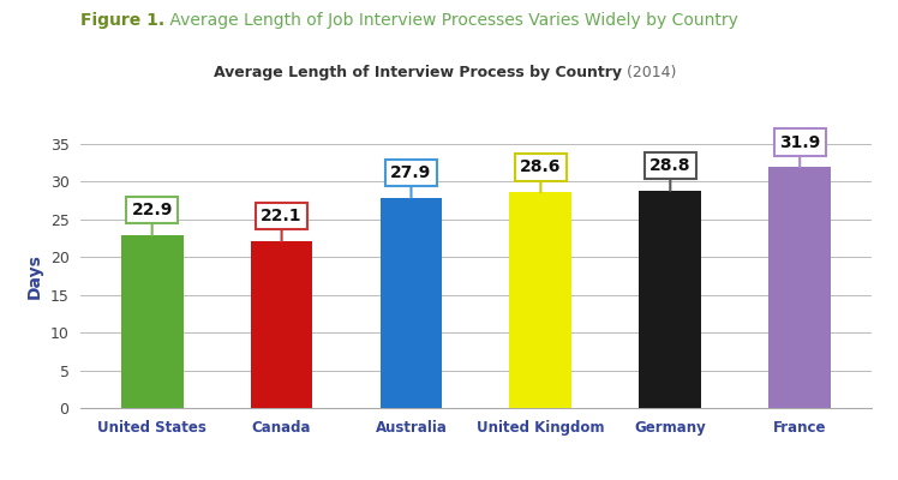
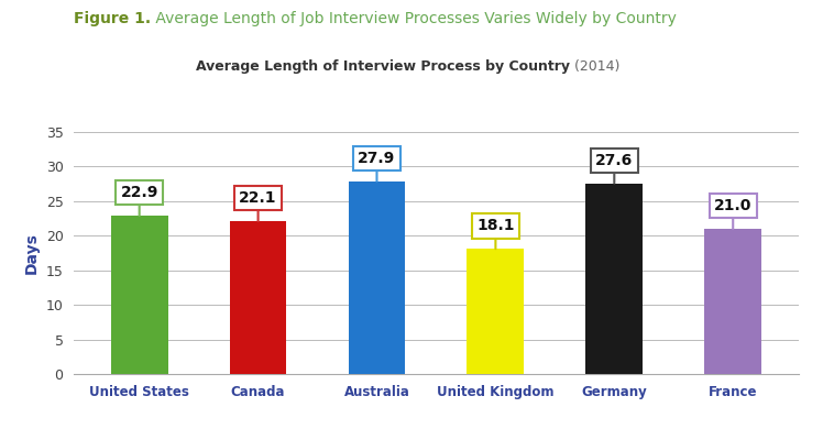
United Kingdom: 28.6 -> 18.1
Germany: 28.8 -> 27.6
France: 31.9 -> 21.0
